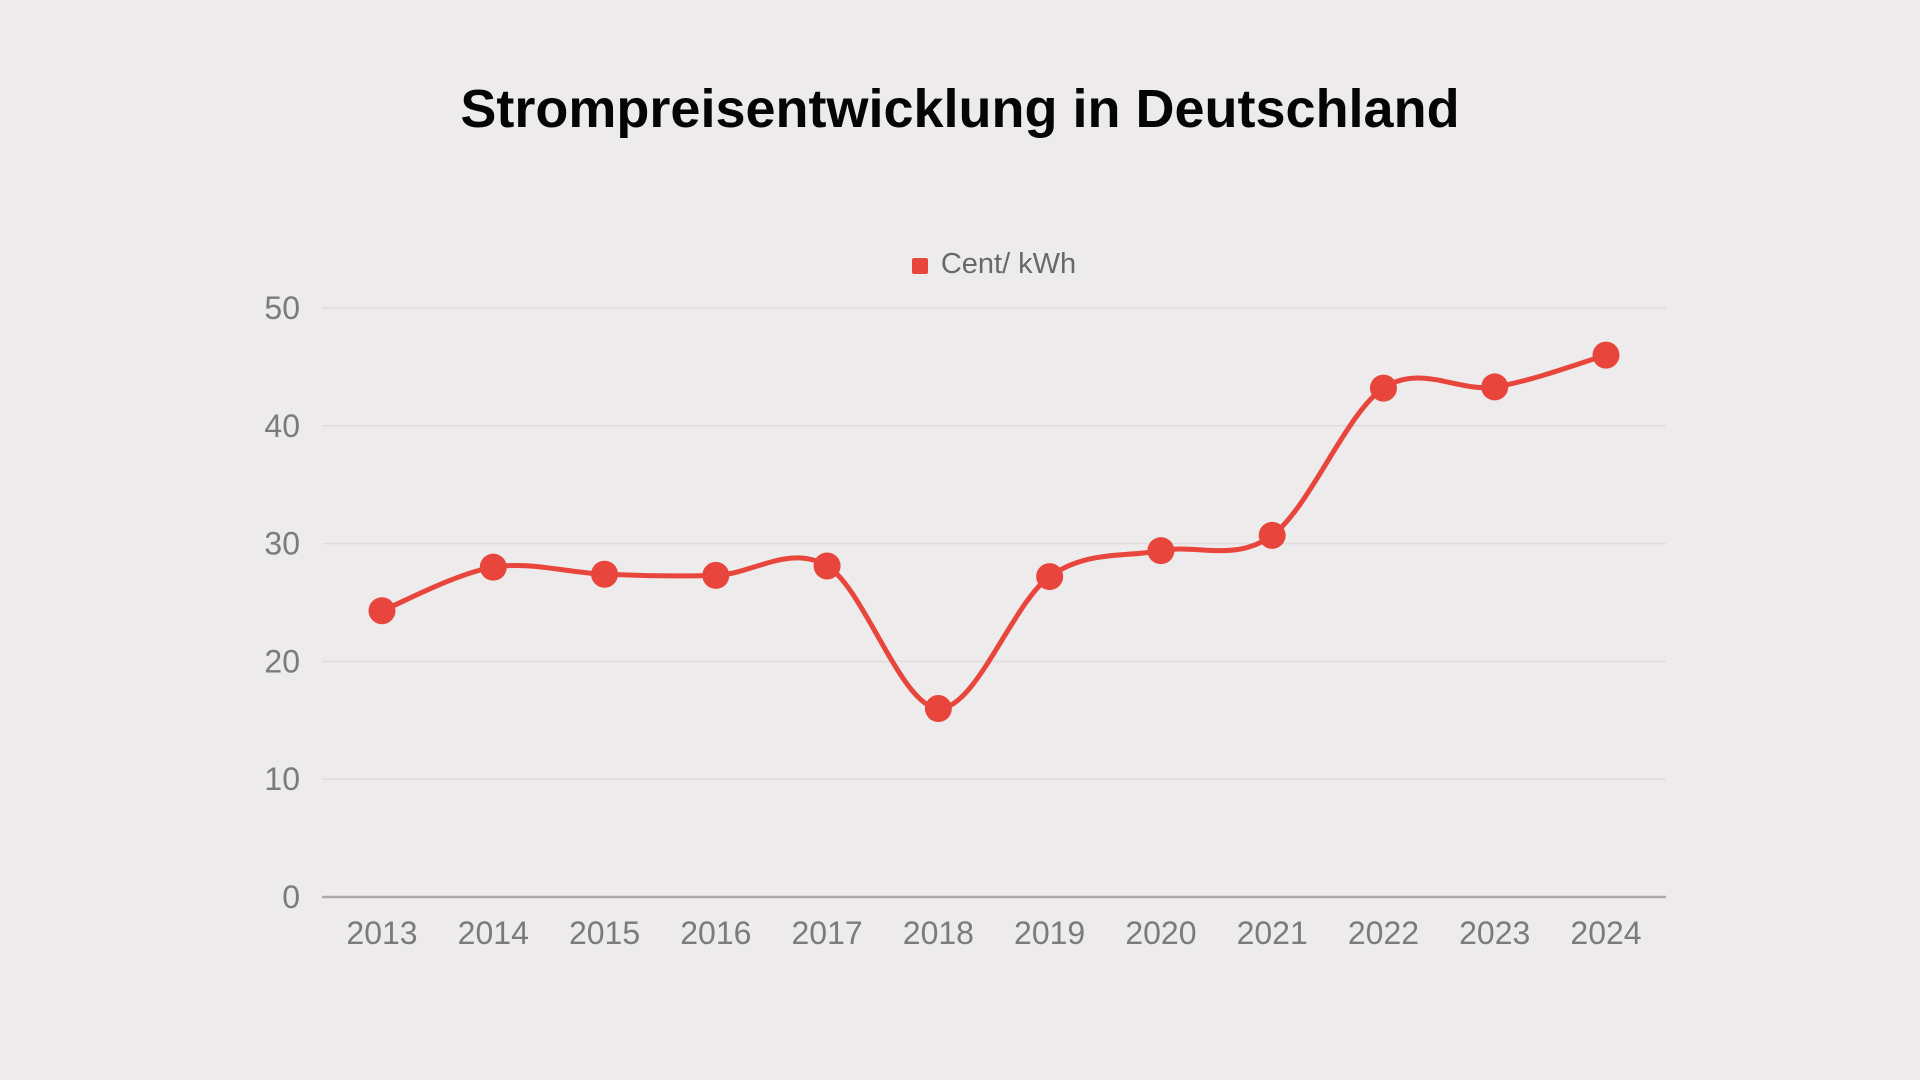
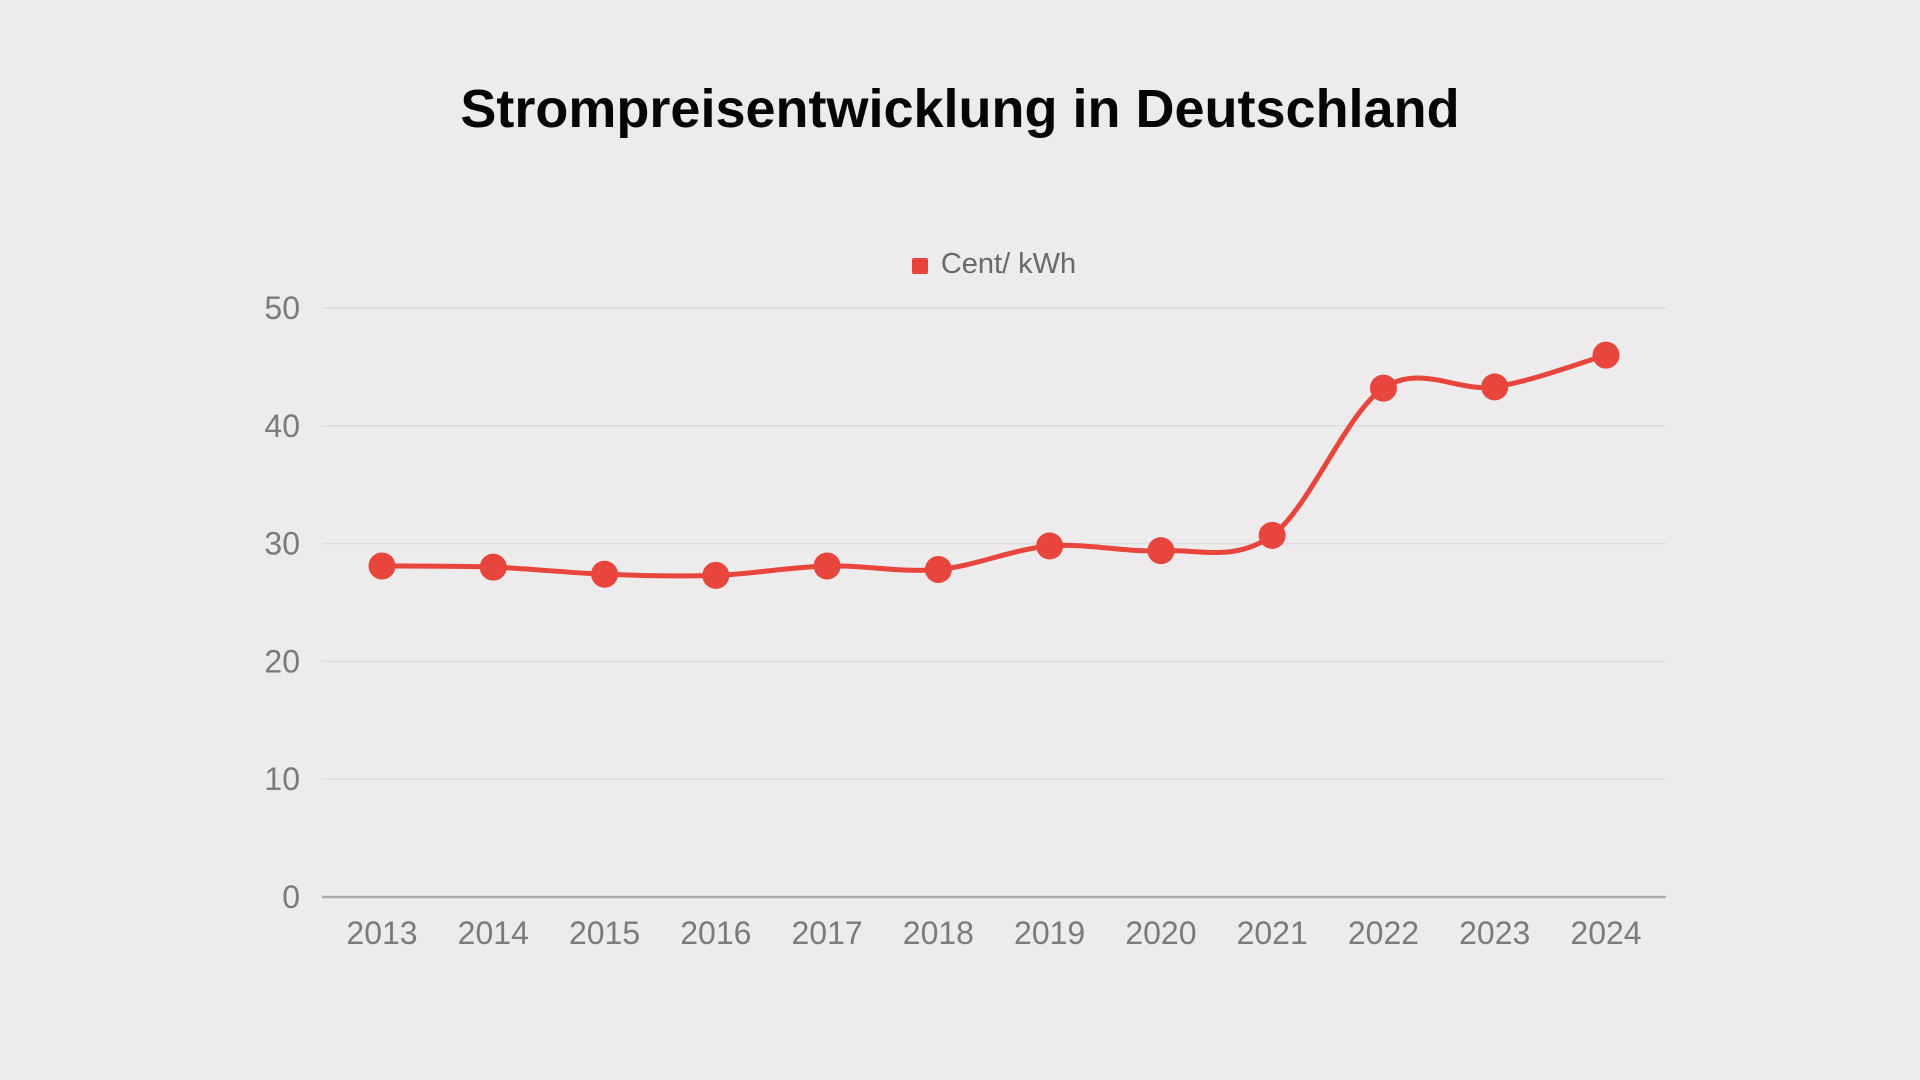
2013: 24.3 -> 28.1
2018: 16.0 -> 27.8
2019: 27.2 -> 29.8
